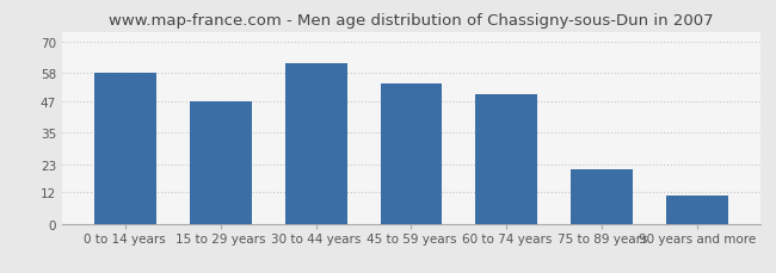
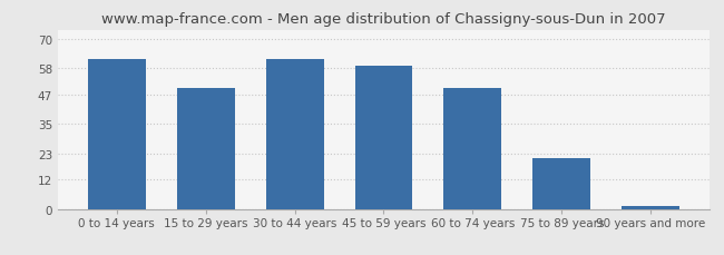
0 to 14 years: 58 -> 62
15 to 29 years: 47 -> 50
45 to 59 years: 54 -> 59
90 years and more: 11 -> 1
